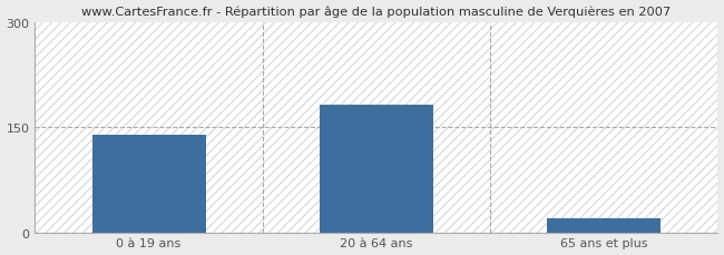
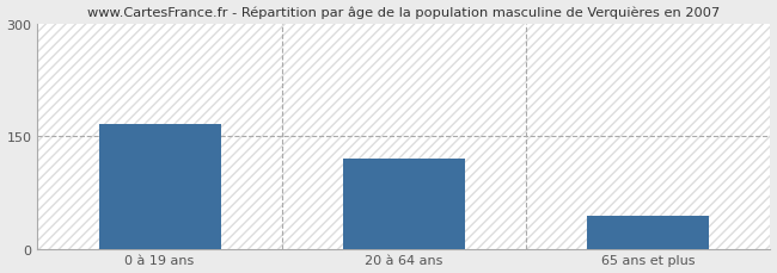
0 à 19 ans: 140 -> 166
20 à 64 ans: 182 -> 120
65 ans et plus: 20 -> 44
